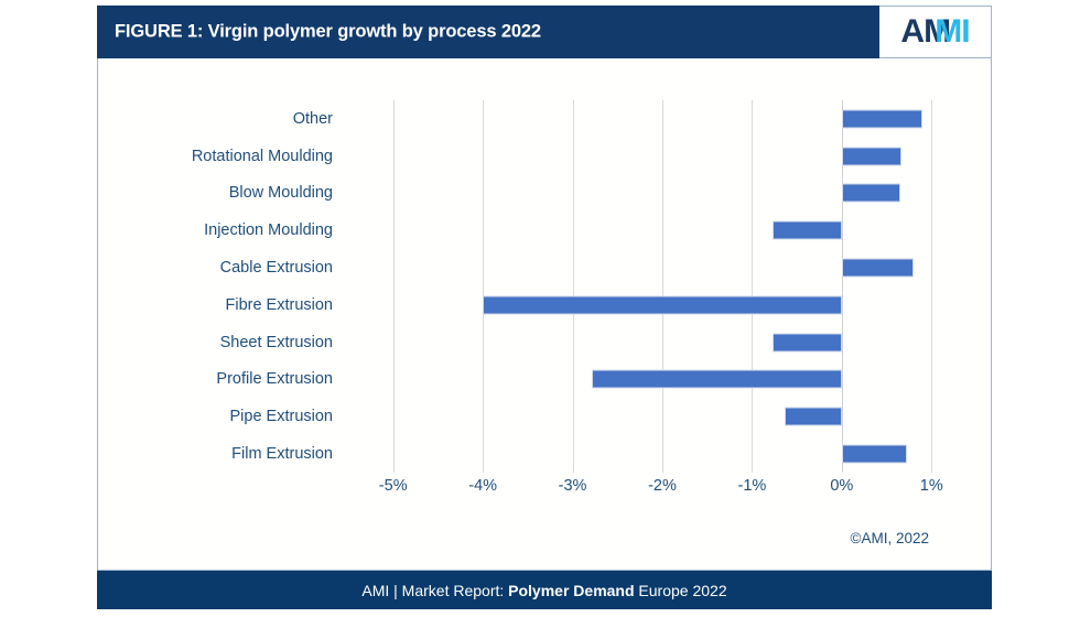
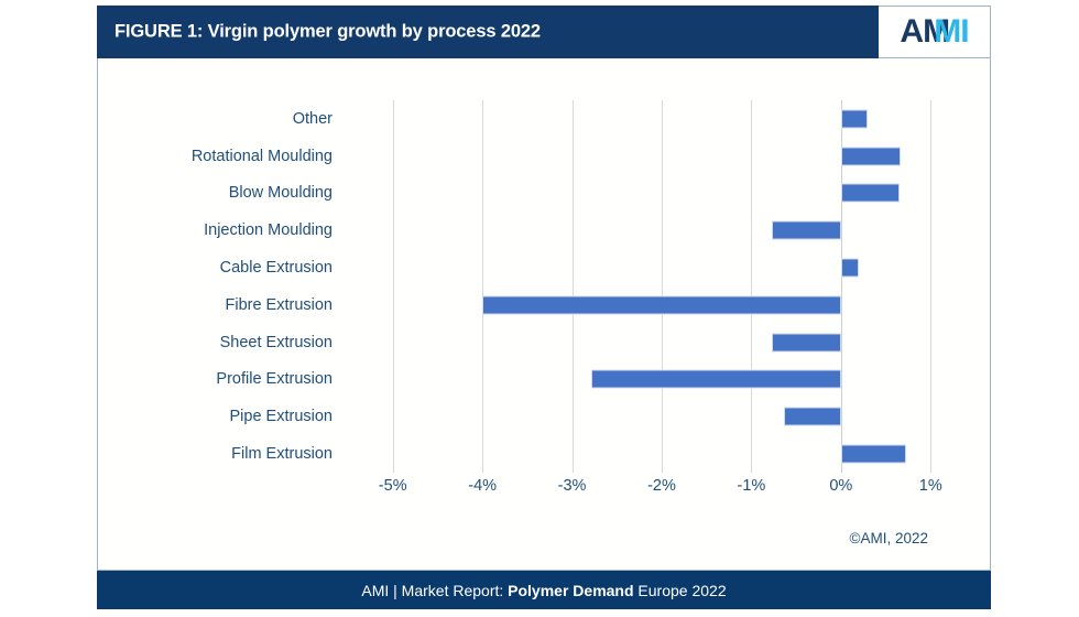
Other: 0.9% -> 0.3%
Cable Extrusion: 0.8% -> 0.2%
